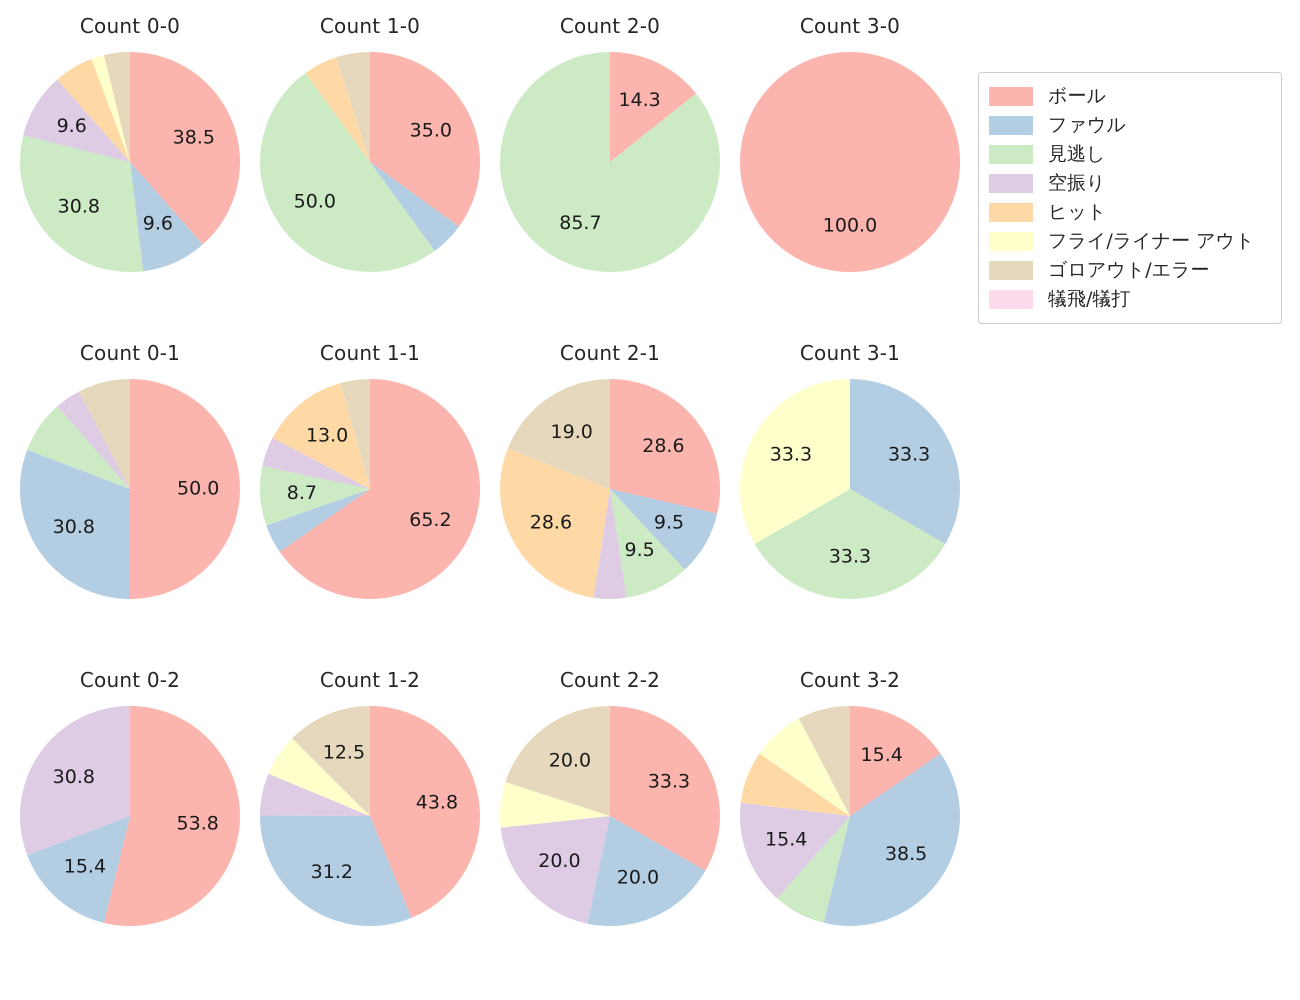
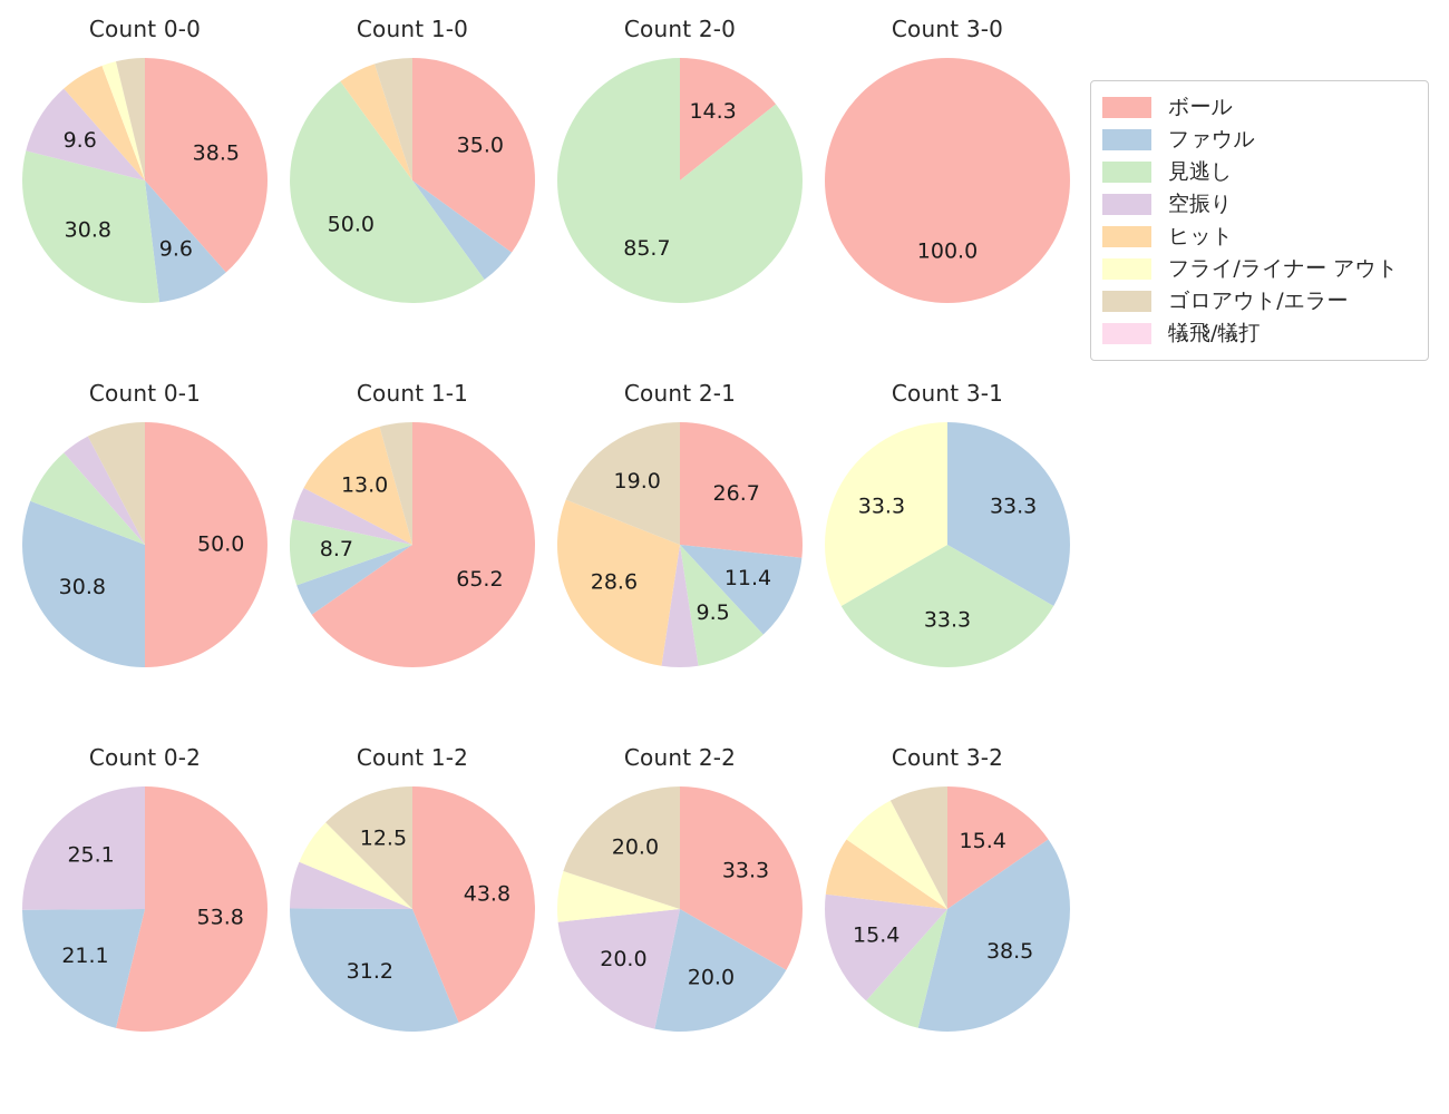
Count 2-1/ボール: 28.6 -> 26.7
Count 2-1/ファウル: 9.5 -> 11.4
Count 0-2/ファウル: 15.4 -> 21.1
Count 0-2/空振り: 30.8 -> 25.1
